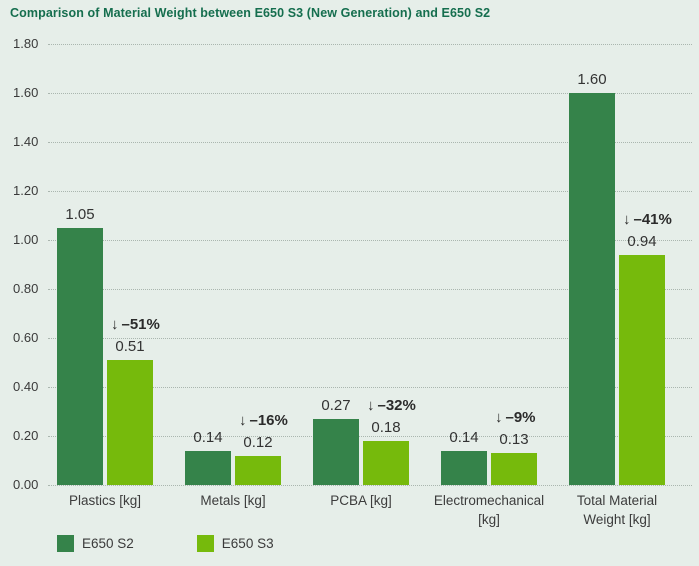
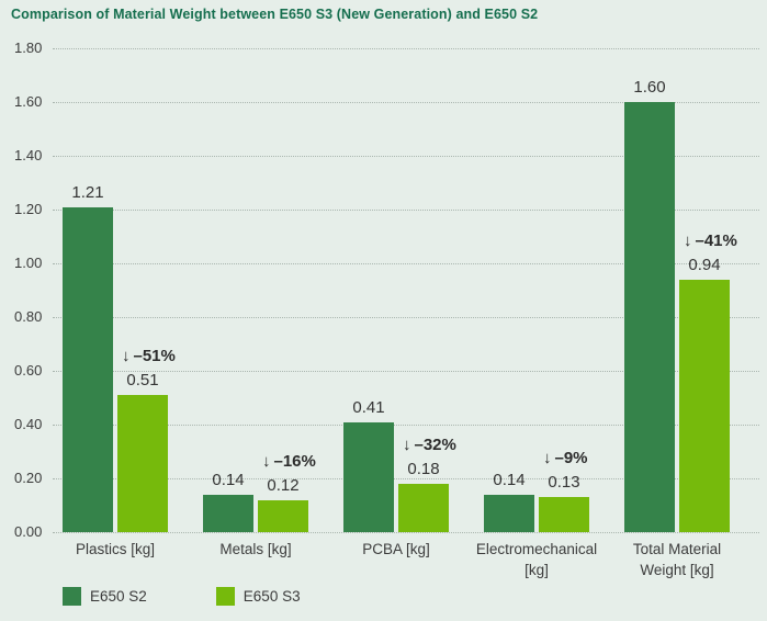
E650 S2/Plastics [kg]: 1.05 -> 1.21
E650 S2/PCBA [kg]: 0.27 -> 0.41
